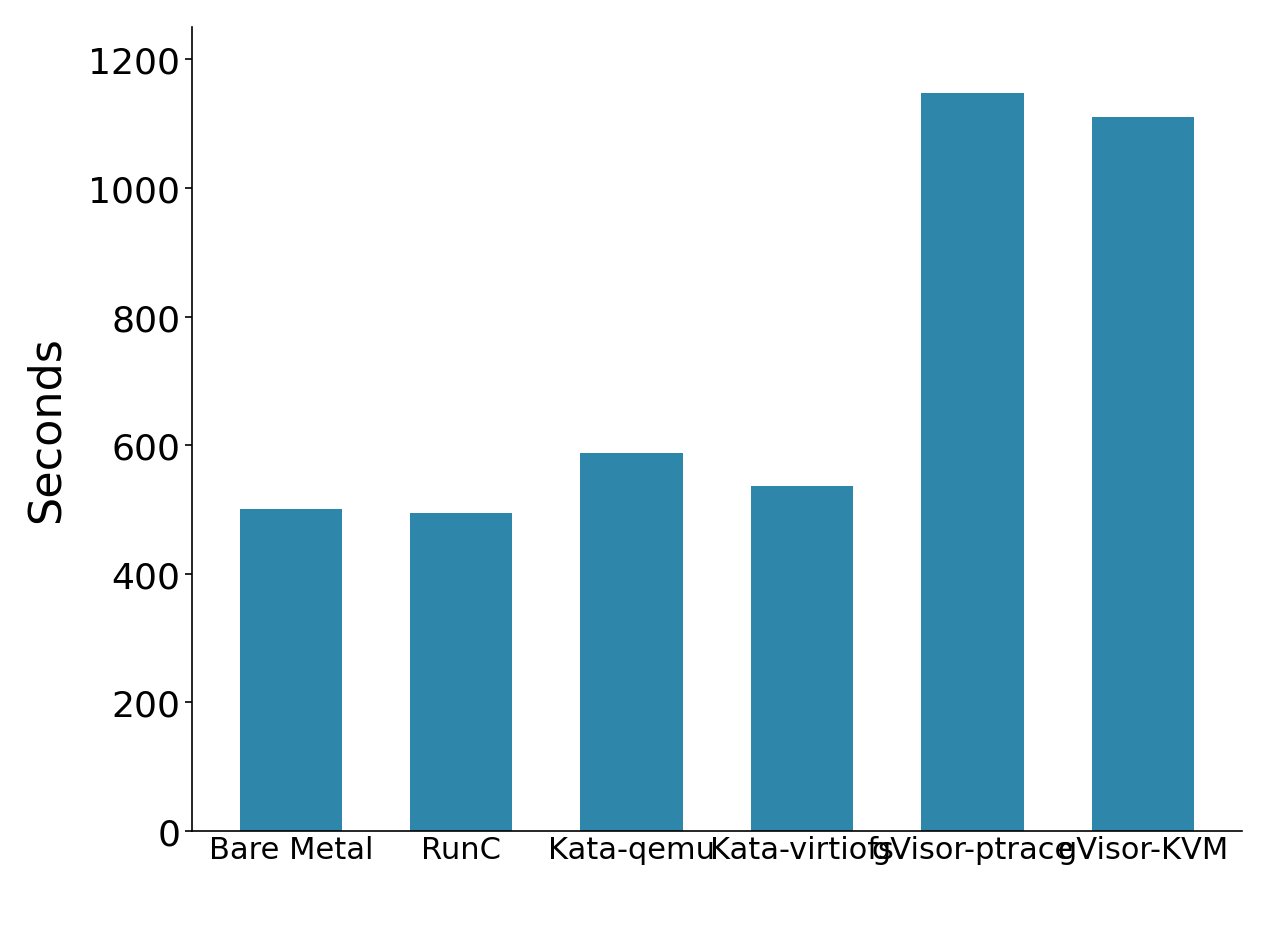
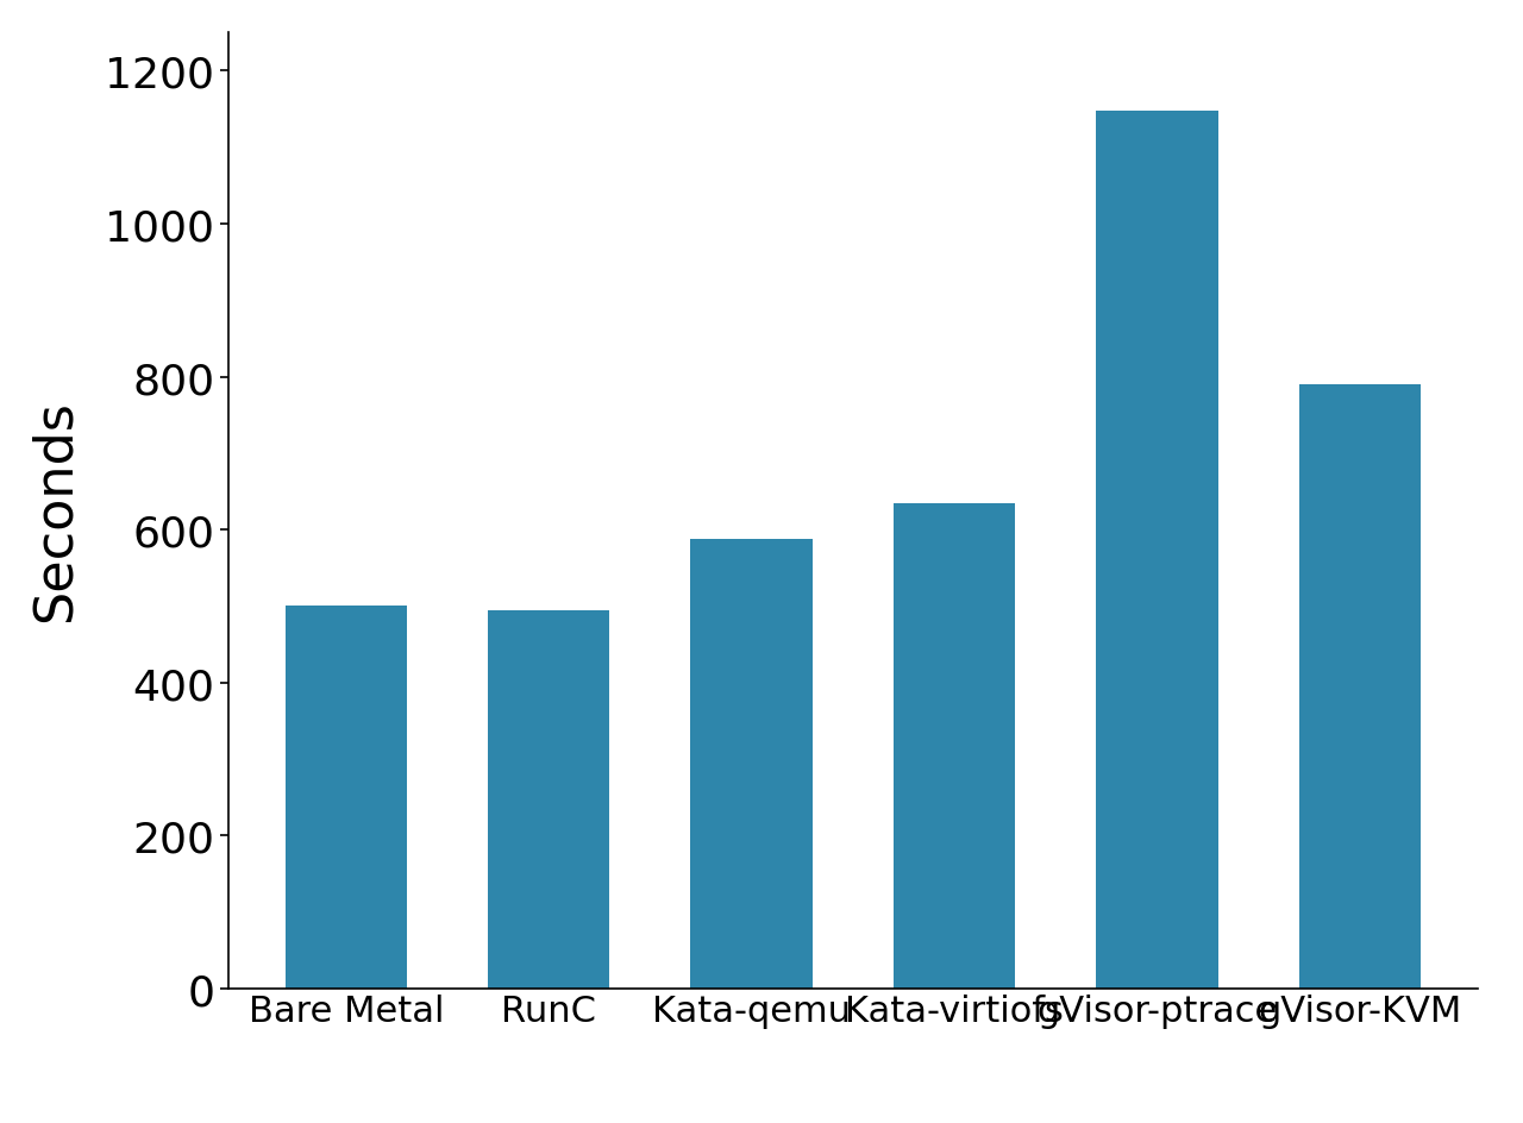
Kata-virtiofs: 537 -> 634
gVisor-KVM: 1110 -> 790
